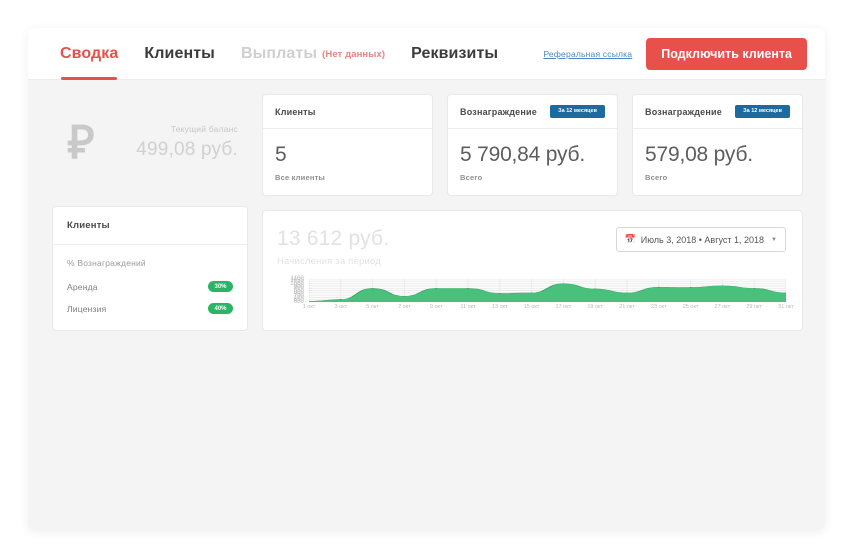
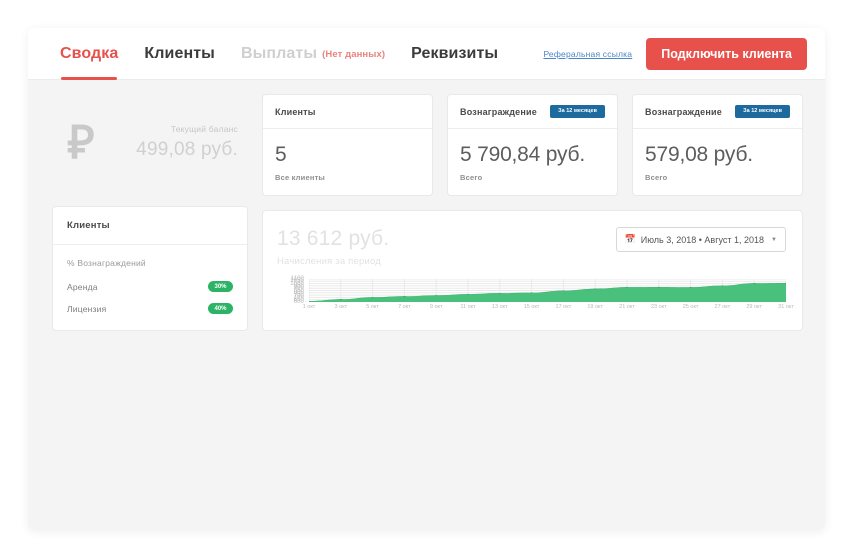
5 окт: 900 -> 700
9 окт: 900 -> 700
11 окт: 900 -> 800
17 окт: 1000 -> 800
21 окт: 800 -> 900
29 окт: 900 -> 1000
31 окт: 800 -> 1000
